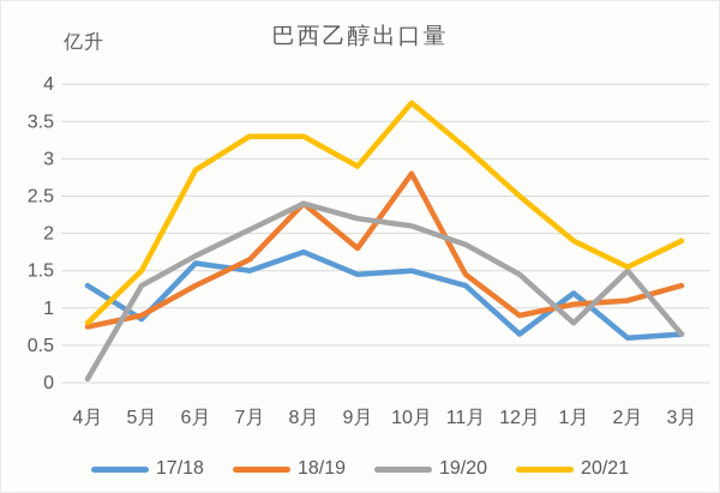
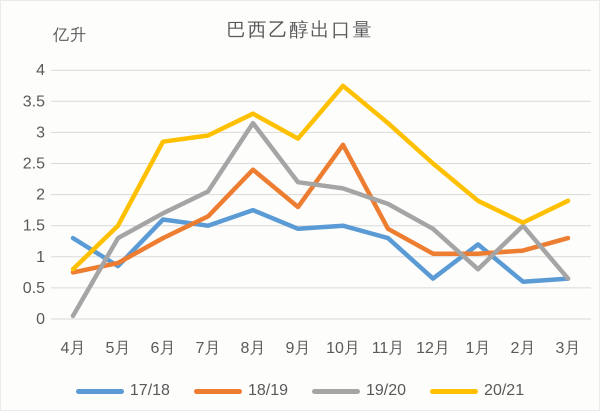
20/21/7月: 3.3 -> 3.0
19/20/8月: 2.4 -> 3.1
18/19/12月: 0.9 -> 1.1
